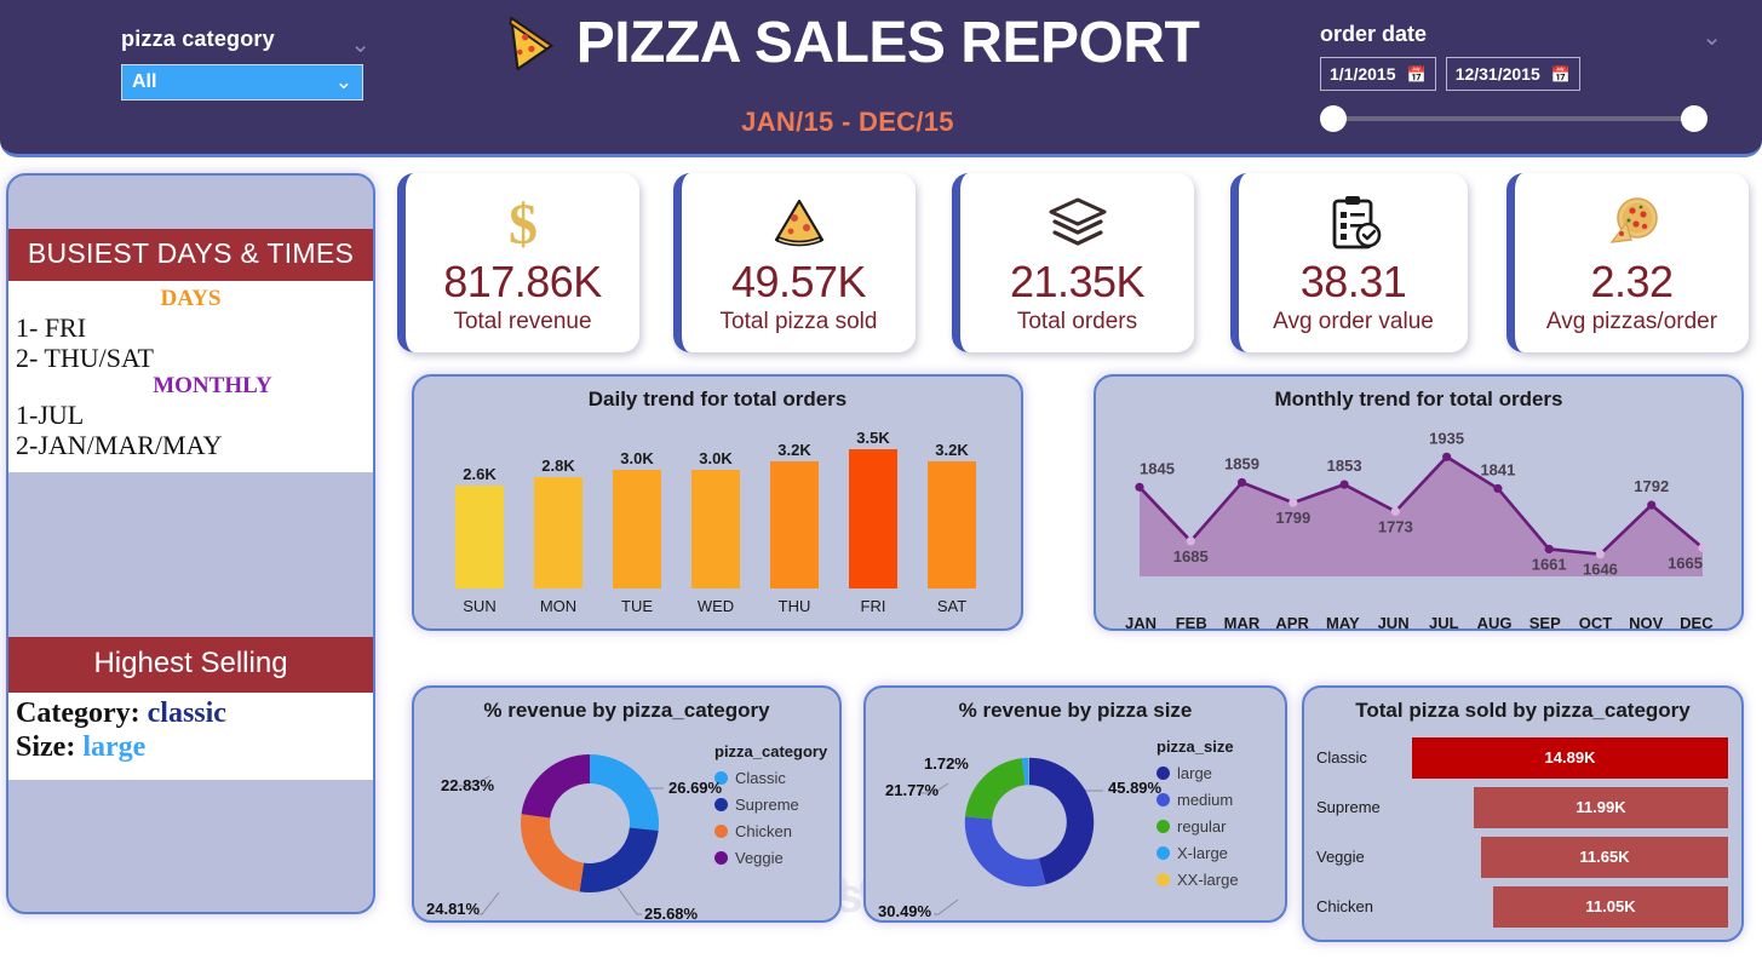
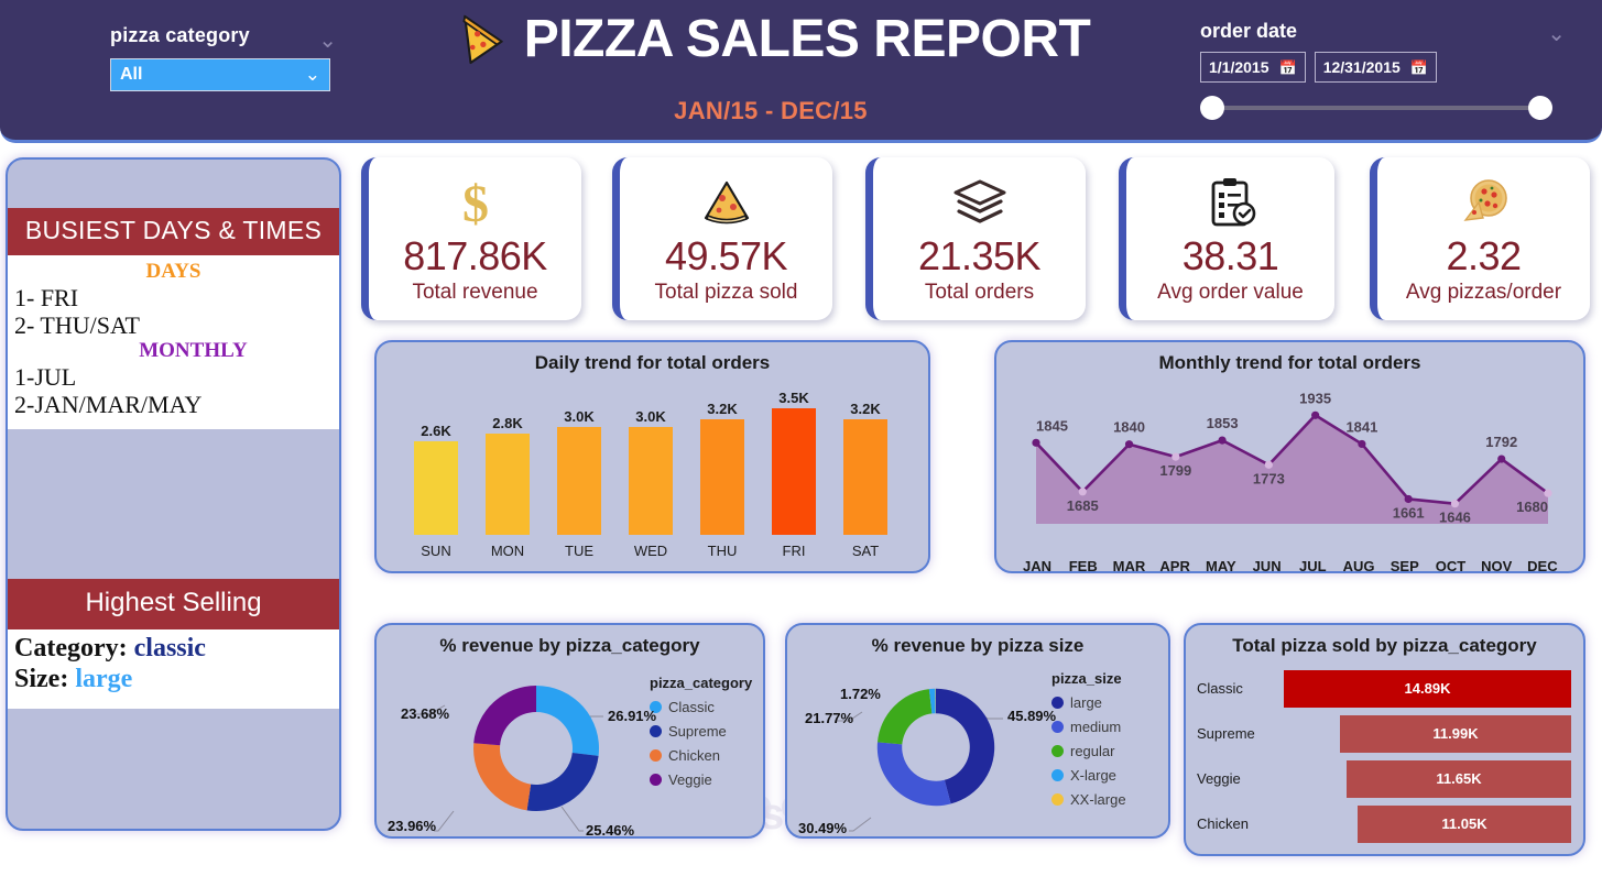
Monthly trend for total orders/MAR: 1859 -> 1840
Monthly trend for total orders/DEC: 1665 -> 1680
% revenue by pizza_category/Classic: 26.69% -> 26.91%
% revenue by pizza_category/Supreme: 25.68% -> 25.46%
% revenue by pizza_category/Chicken: 24.81% -> 23.96%
% revenue by pizza_category/Veggie: 22.83% -> 23.68%
